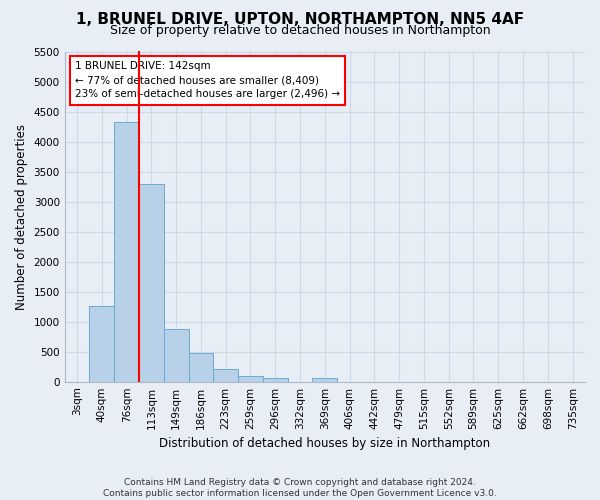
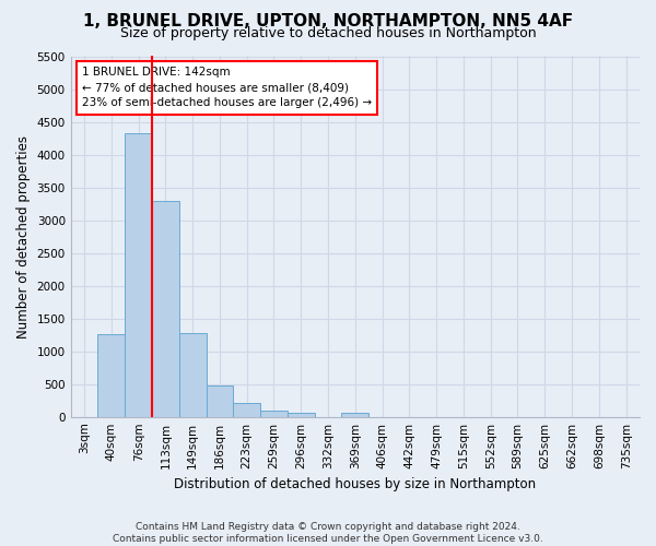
149sqm: 880 -> 1280
